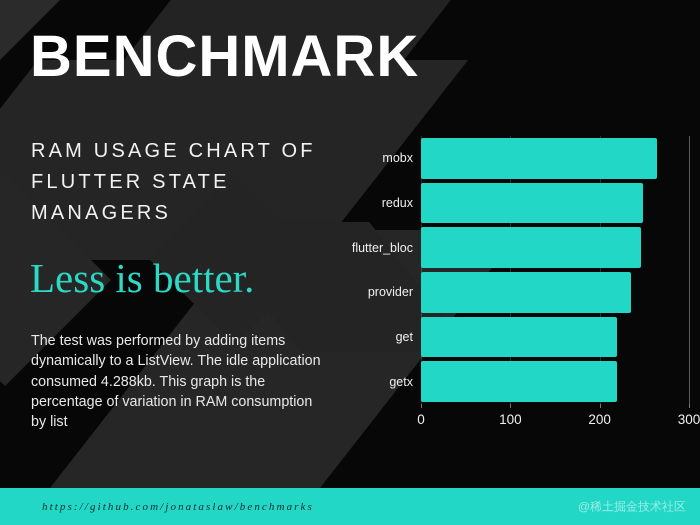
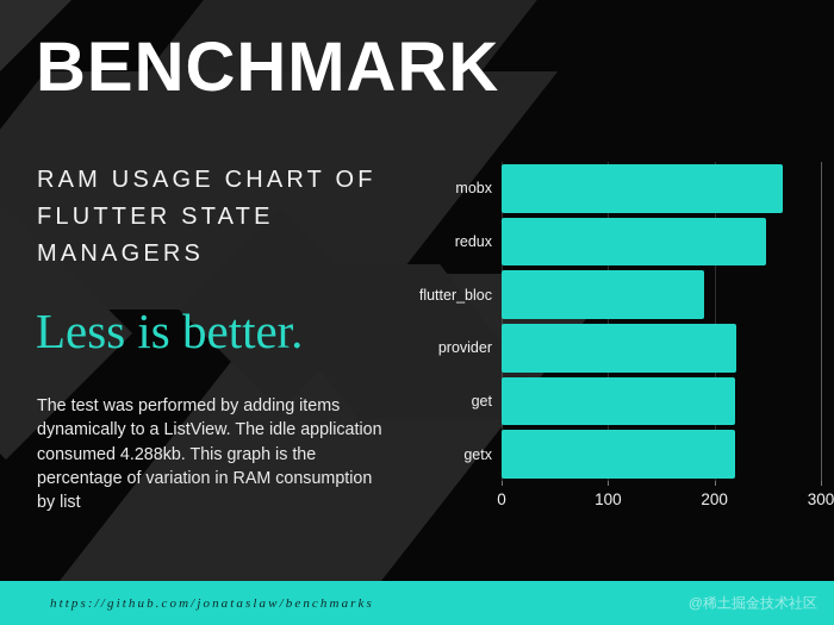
flutter_bloc: 250 -> 190
provider: 240 -> 220
